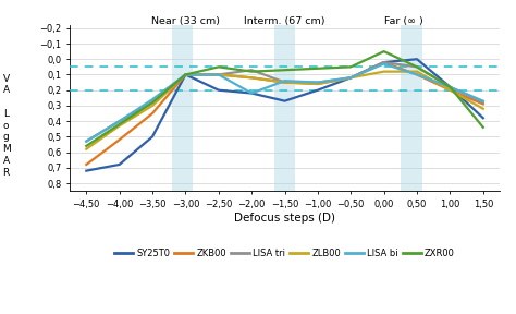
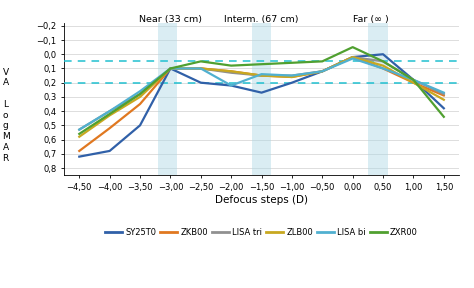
LISA tri/−2,00: 0,07 -> 0,13
ZLB00/0,00: 0,08 -> 0,02
